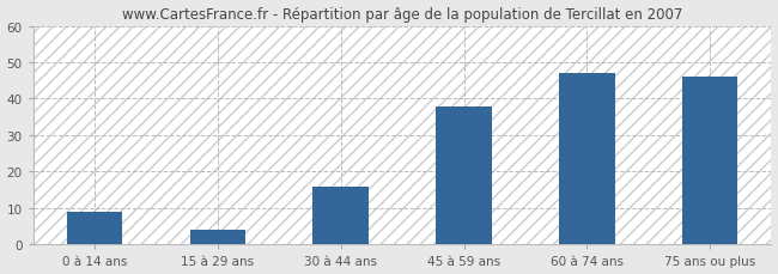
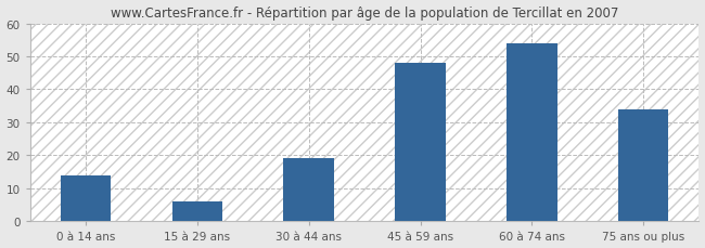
0 à 14 ans: 9 -> 14
15 à 29 ans: 4 -> 6
30 à 44 ans: 16 -> 19
45 à 59 ans: 38 -> 48
60 à 74 ans: 47 -> 54
75 ans ou plus: 46 -> 34
